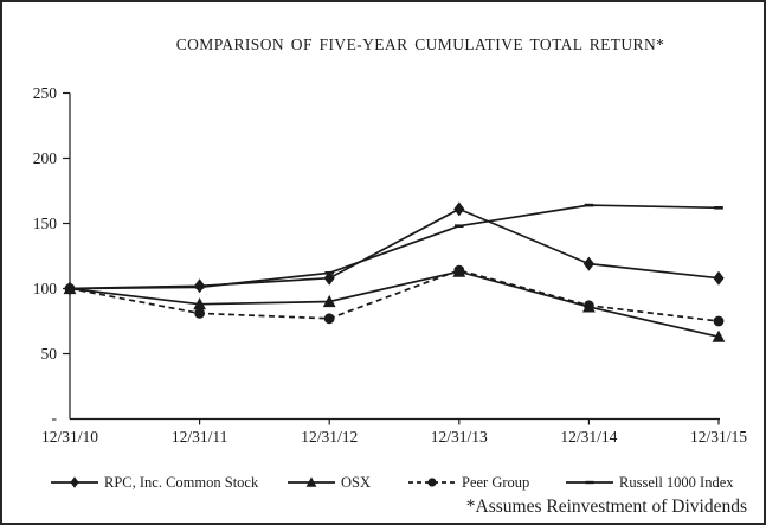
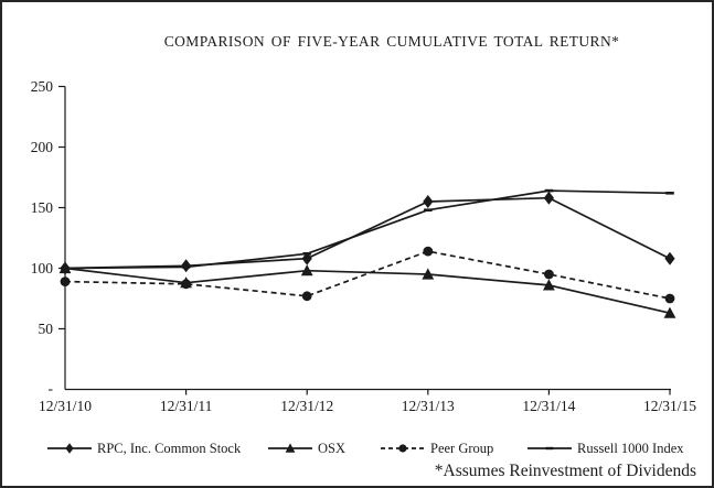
Peer Group/12/31/10: 100 -> 89
Peer Group/12/31/11: 81 -> 87
OSX/12/31/12: 90 -> 98
RPC, Inc. Common Stock/12/31/13: 161 -> 155
OSX/12/31/13: 113 -> 95
RPC, Inc. Common Stock/12/31/14: 119 -> 158
Peer Group/12/31/14: 87 -> 95
